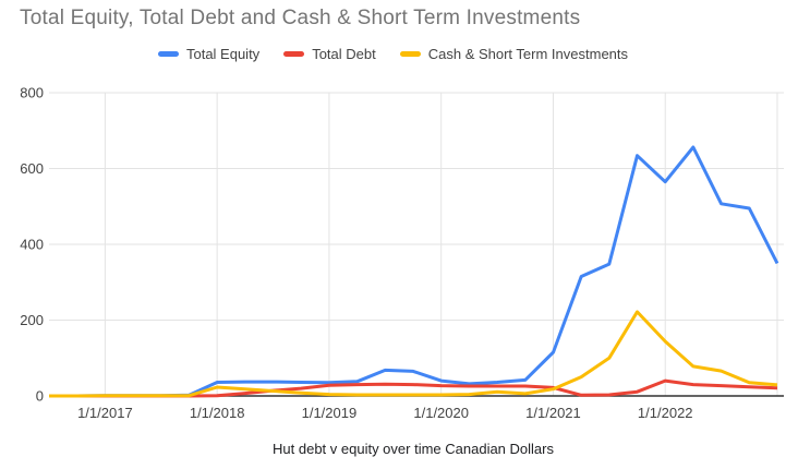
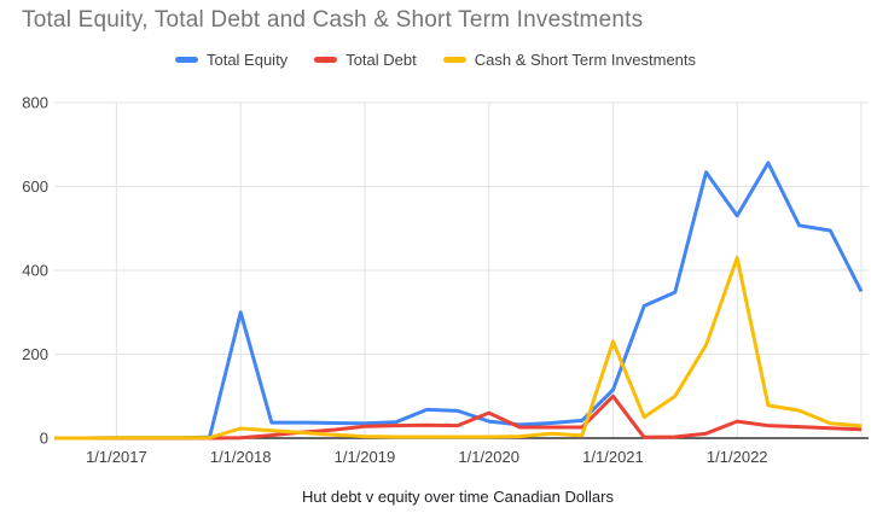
Total Equity/1/1/2018: 40 -> 300
Total Debt/1/1/2020: 30 -> 60
Total Debt/1/1/2021: 20 -> 100
Cash & Short Term Investments/1/1/2021: 20 -> 230
Total Equity/1/1/2022: 560 -> 530
Cash & Short Term Investments/1/1/2022: 140 -> 430
